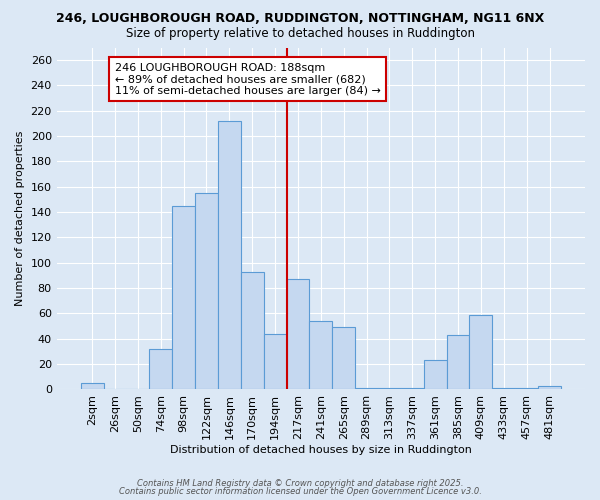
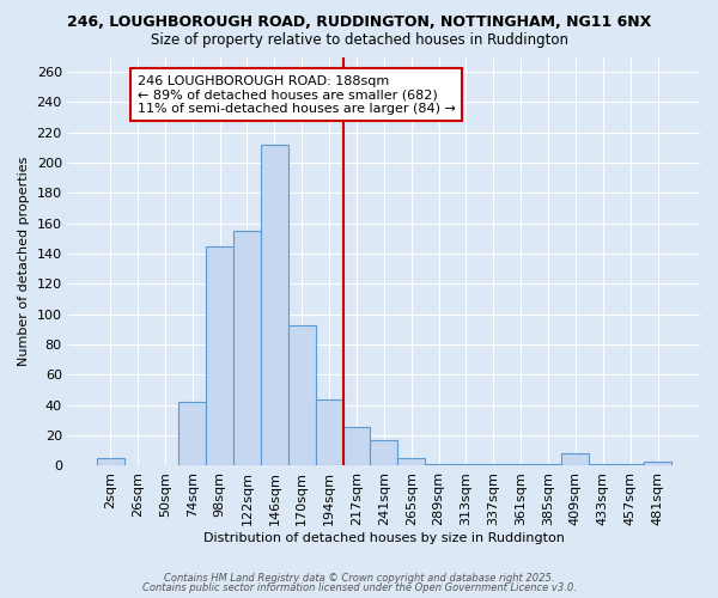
74sqm: 32 -> 42
217sqm: 87 -> 26
241sqm: 54 -> 17
265sqm: 49 -> 5
361sqm: 23 -> 1
385sqm: 43 -> 1
409sqm: 59 -> 8
